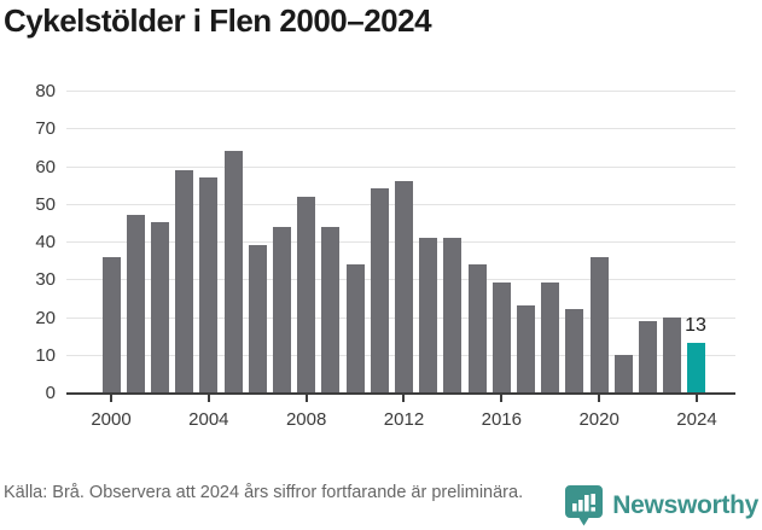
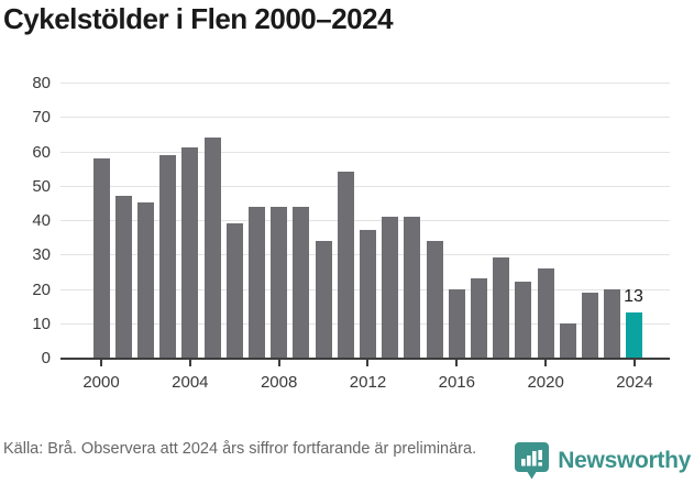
2000: 36 -> 58
2004: 57 -> 61
2008: 52 -> 44
2012: 56 -> 37
2016: 29 -> 20
2020: 36 -> 26
